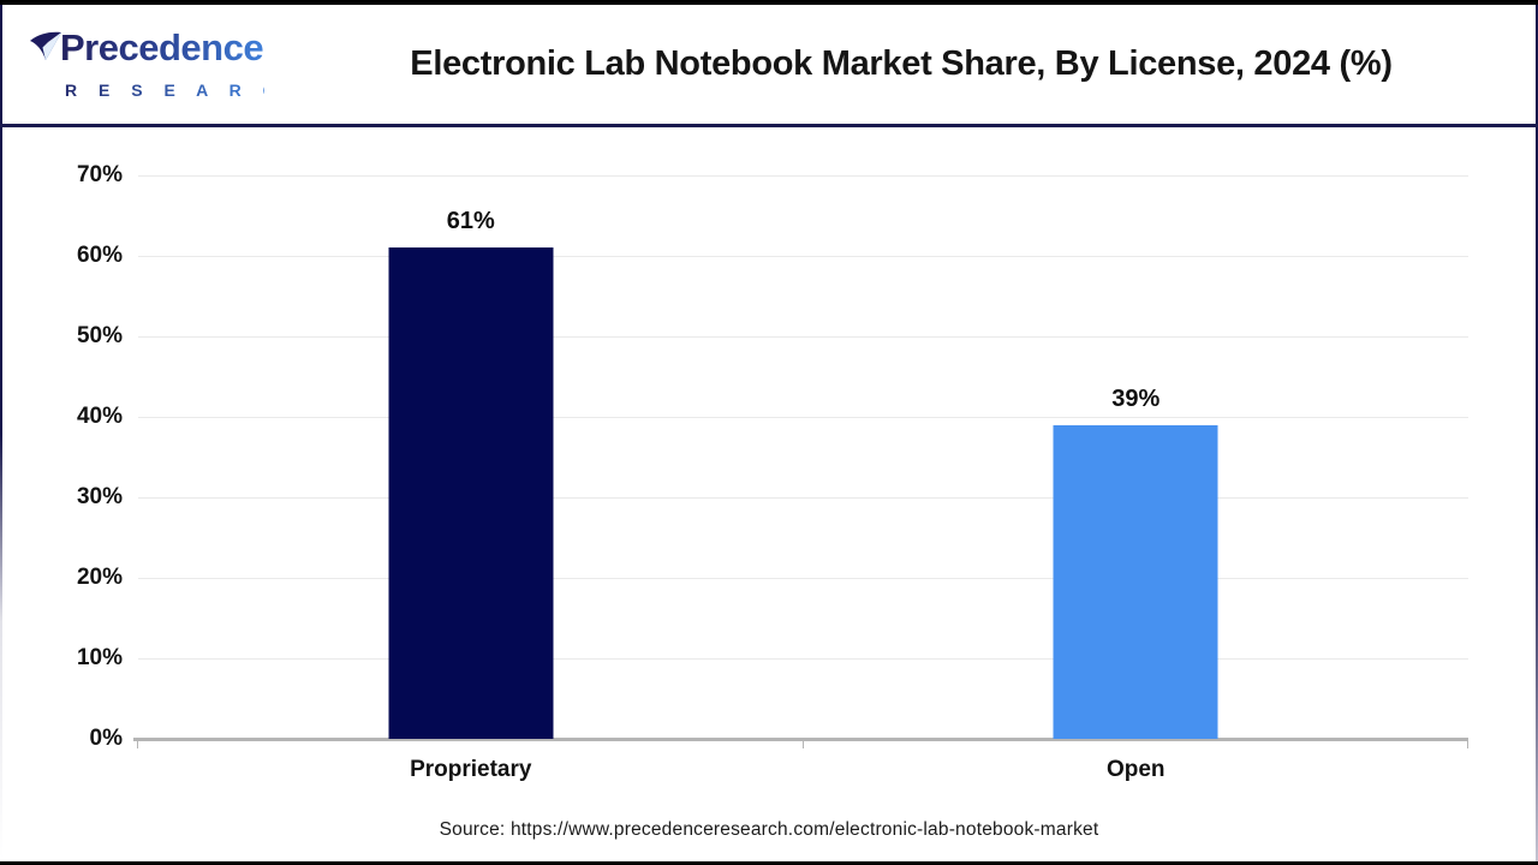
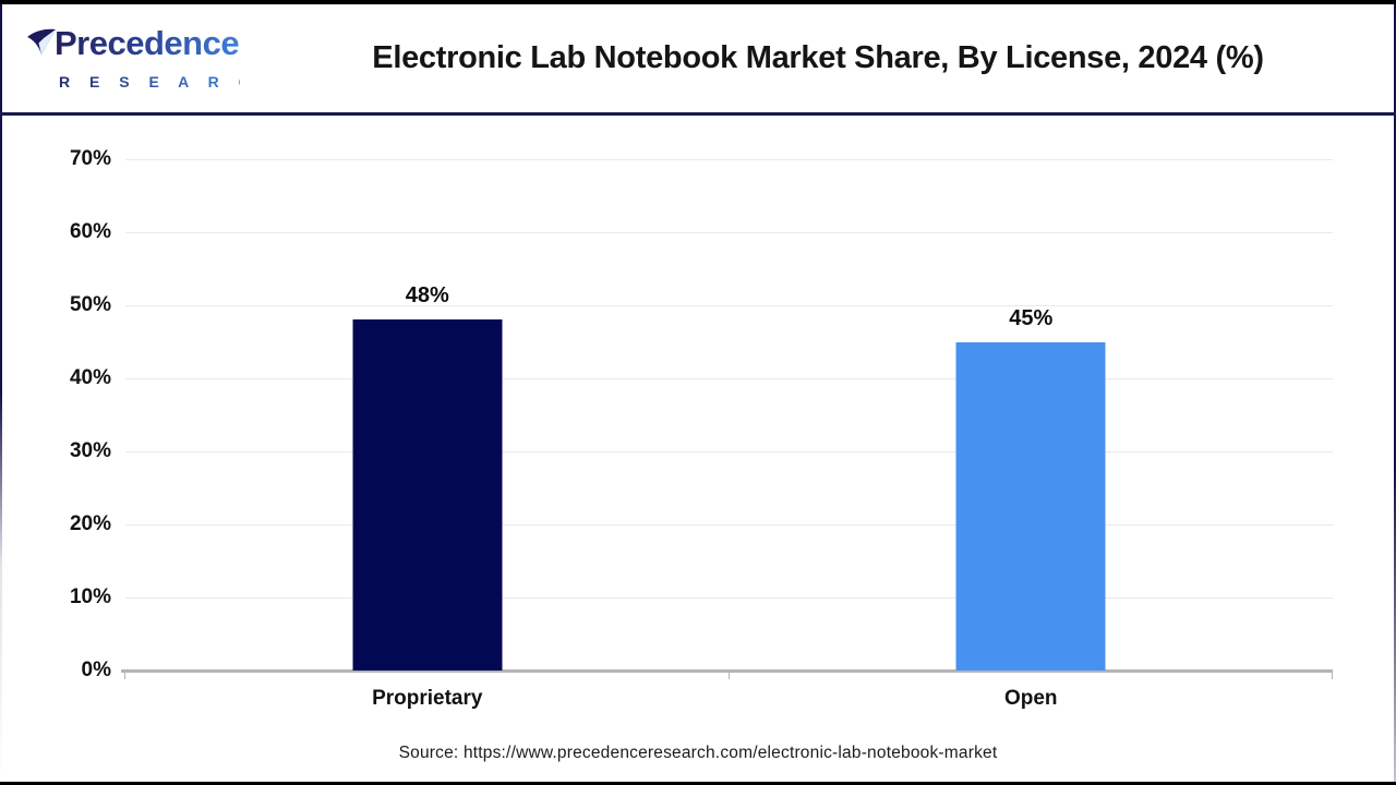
Proprietary: 61% -> 48%
Open: 39% -> 45%
